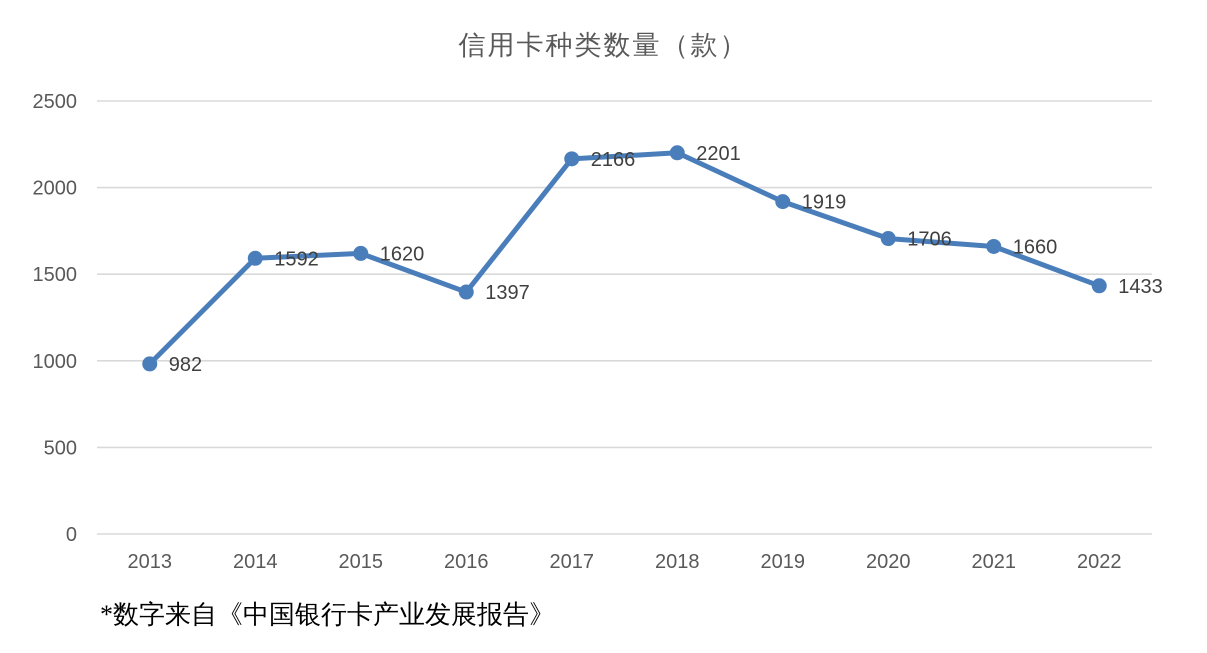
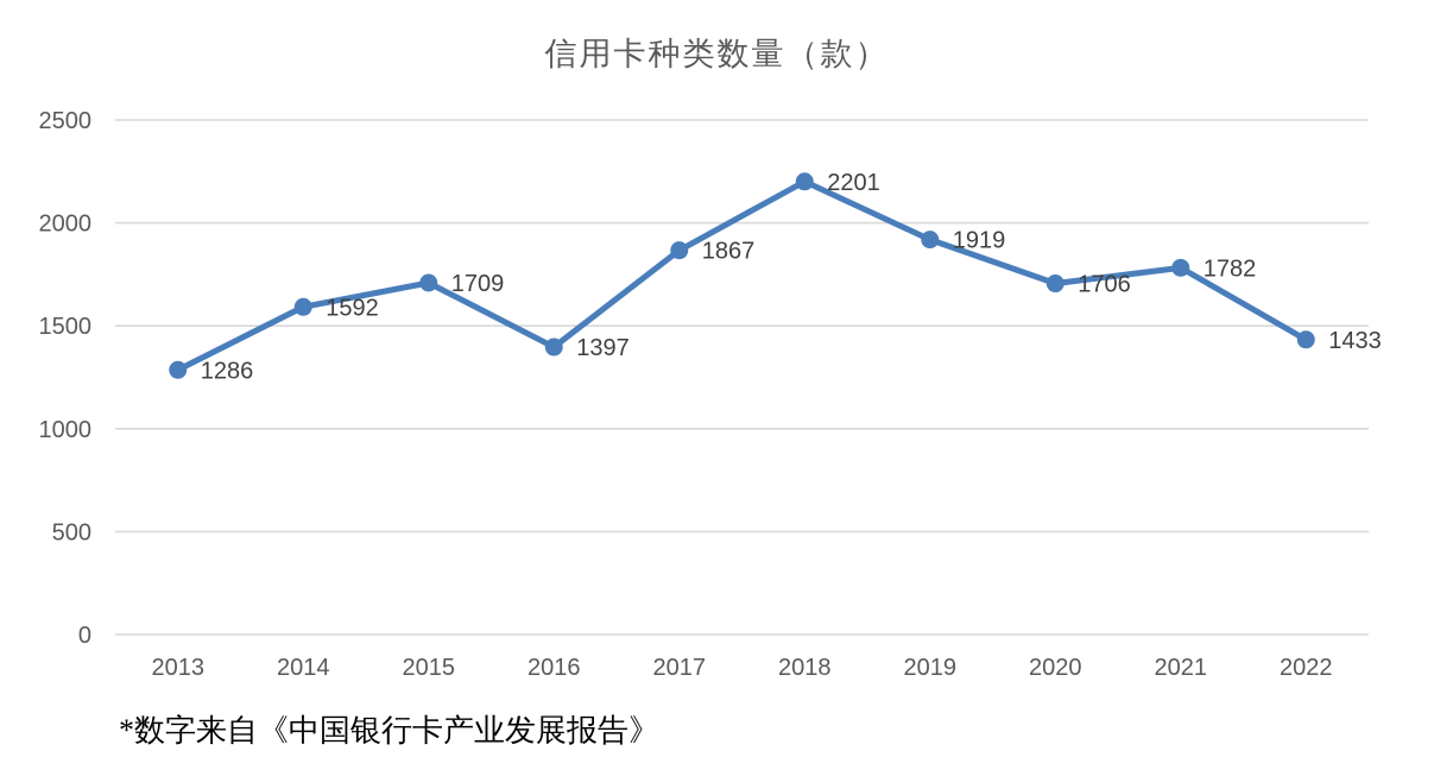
2013: 982 -> 1286
2015: 1620 -> 1709
2017: 2166 -> 1867
2021: 1660 -> 1782
